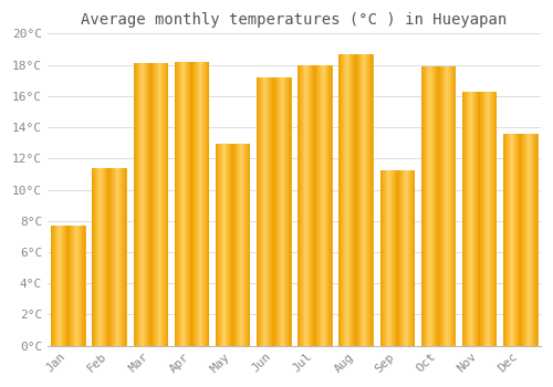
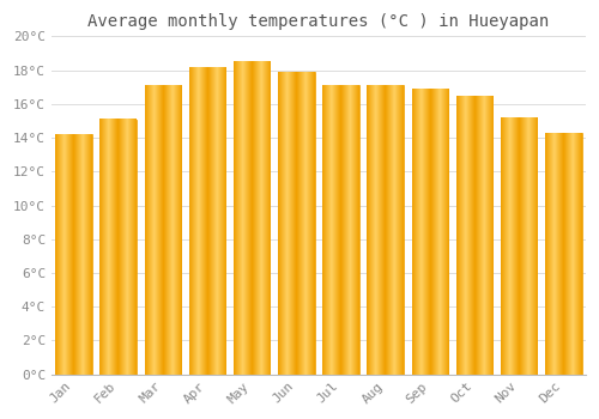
Jan: 7.7°C -> 14.2°C
Feb: 11.4°C -> 15.1°C
Mar: 18.1°C -> 17.1°C
May: 12.9°C -> 18.5°C
Jun: 17.2°C -> 17.9°C
Jul: 18.0°C -> 17.1°C
Aug: 18.7°C -> 17.1°C
Sep: 11.2°C -> 16.9°C
Oct: 17.9°C -> 16.5°C
Nov: 16.3°C -> 15.2°C
Dec: 13.6°C -> 14.3°C
